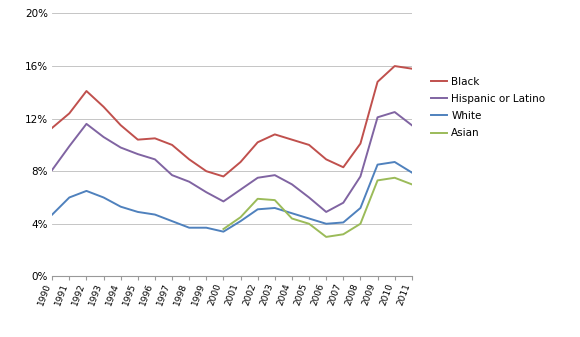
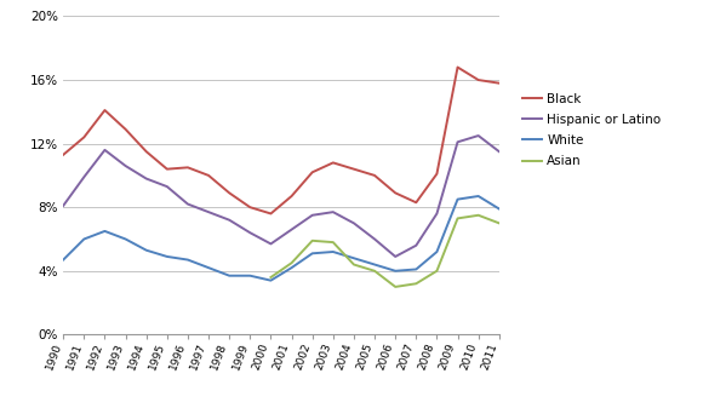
Hispanic or Latino/1996: 8.9% -> 8.2%
Black/2009: 14.8% -> 16.8%
